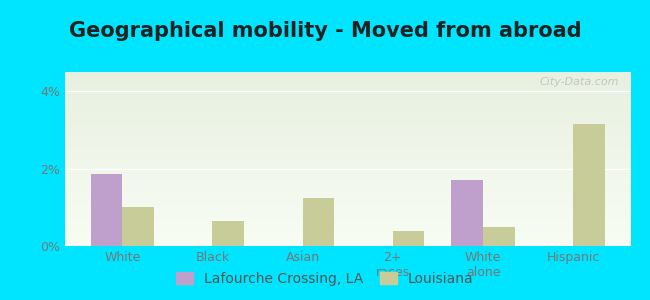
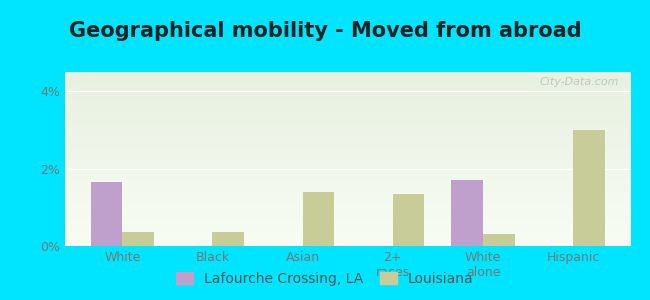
Lafourche Crossing, LA/White: 1.85% -> 1.65%
Louisiana/White: 1.00% -> 0.35%
Louisiana/Black: 0.65% -> 0.35%
Louisiana/Asian: 1.25% -> 1.40%
Louisiana/2+ races: 0.40% -> 1.35%
Louisiana/White alone: 0.50% -> 0.30%
Louisiana/Hispanic: 3.15% -> 3.00%
